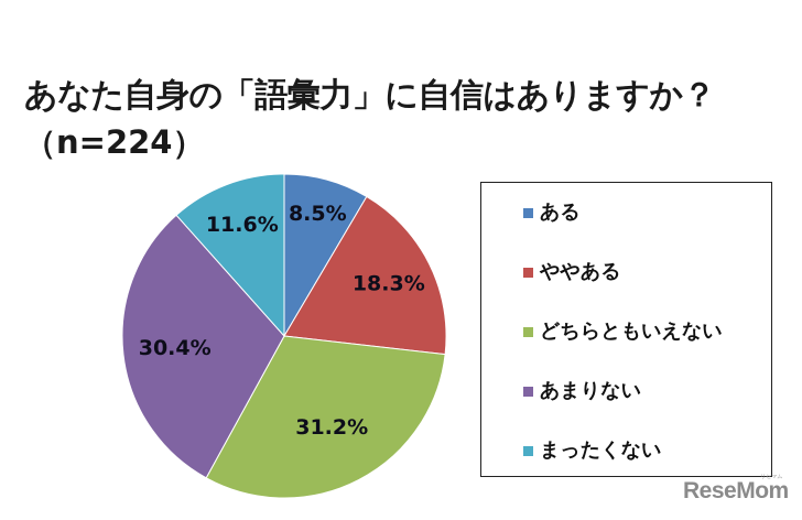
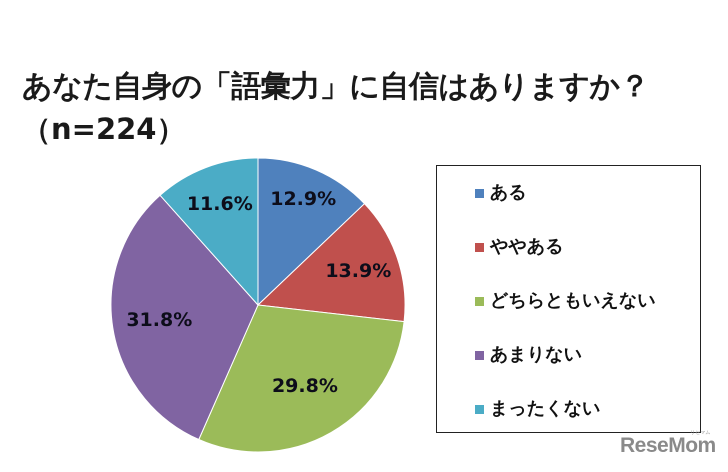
ある: 8.5% -> 12.9%
ややある: 18.3% -> 13.9%
どちらともいえない: 31.2% -> 29.8%
あまりない: 30.4% -> 31.8%
